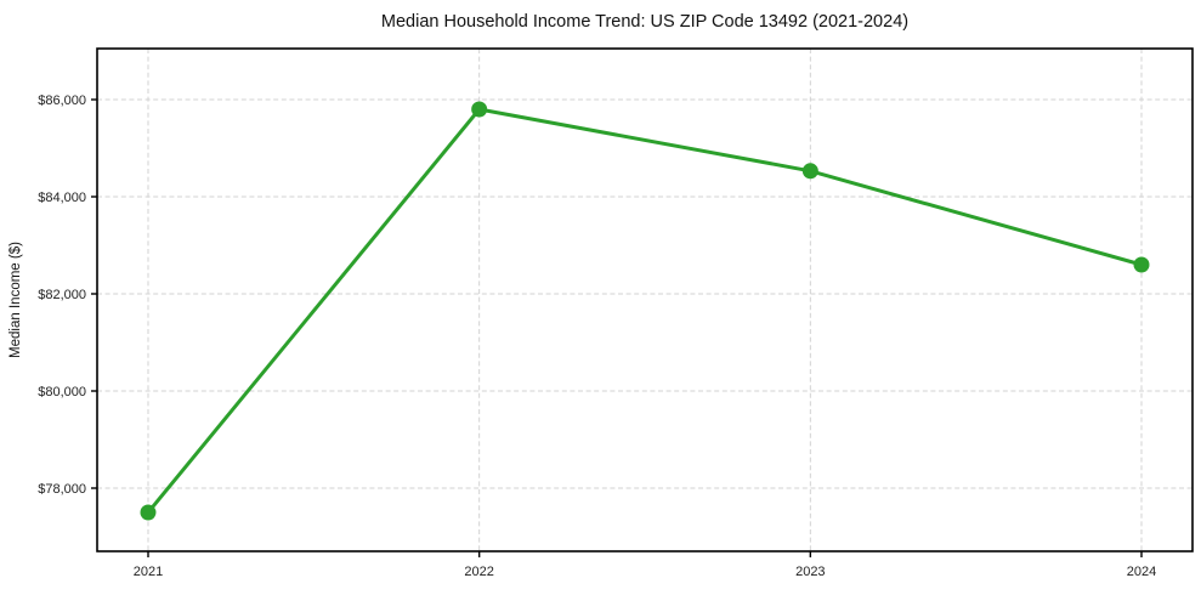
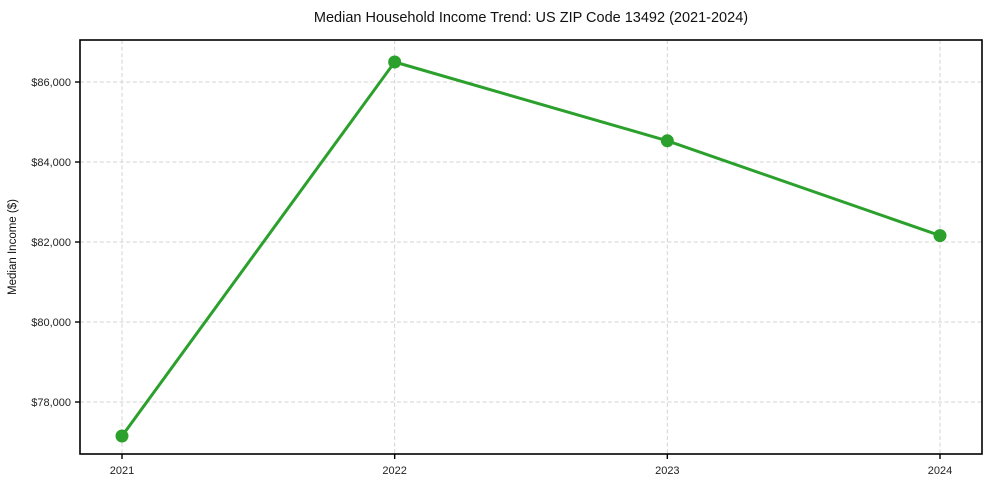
2021: $77500 -> $77200
2022: $85800 -> $86500
2024: $82600 -> $82200
